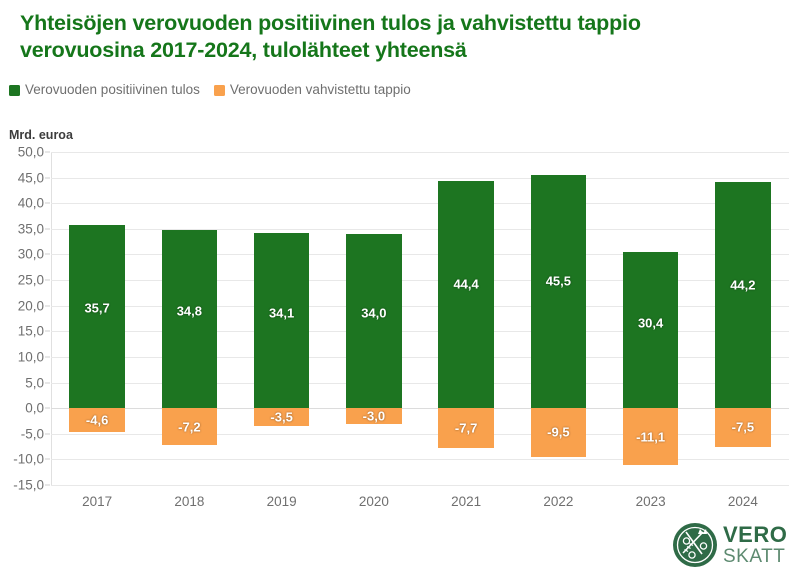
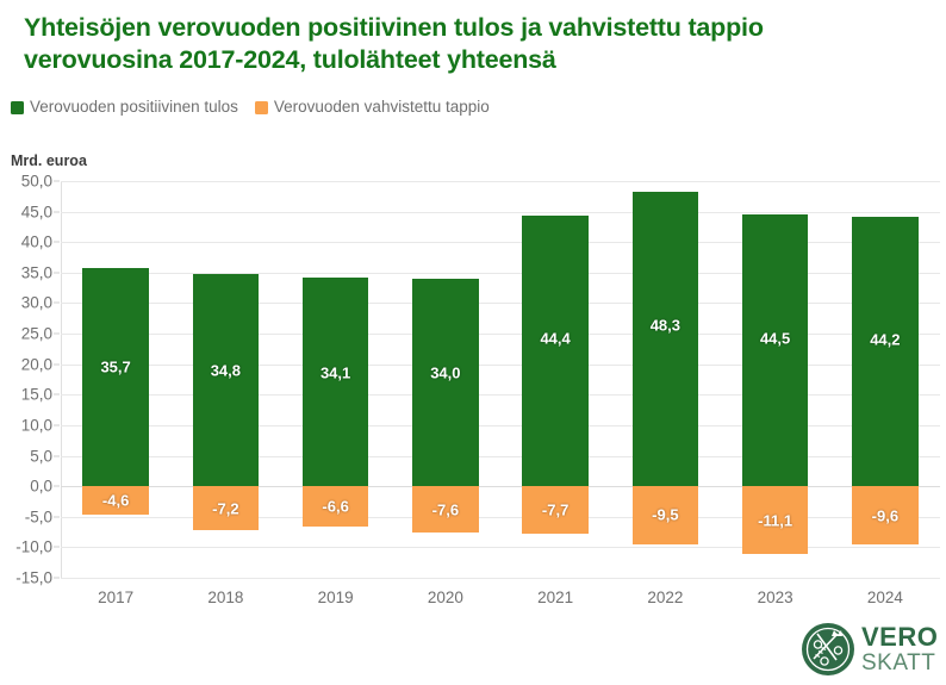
Verovuoden vahvistettu tappio/2019: -3,5 -> -6,6
Verovuoden vahvistettu tappio/2020: -3,0 -> -7,6
Verovuoden positiivinen tulos/2022: 45,5 -> 48,3
Verovuoden positiivinen tulos/2023: 30,4 -> 44,5
Verovuoden vahvistettu tappio/2024: -7,5 -> -9,6
